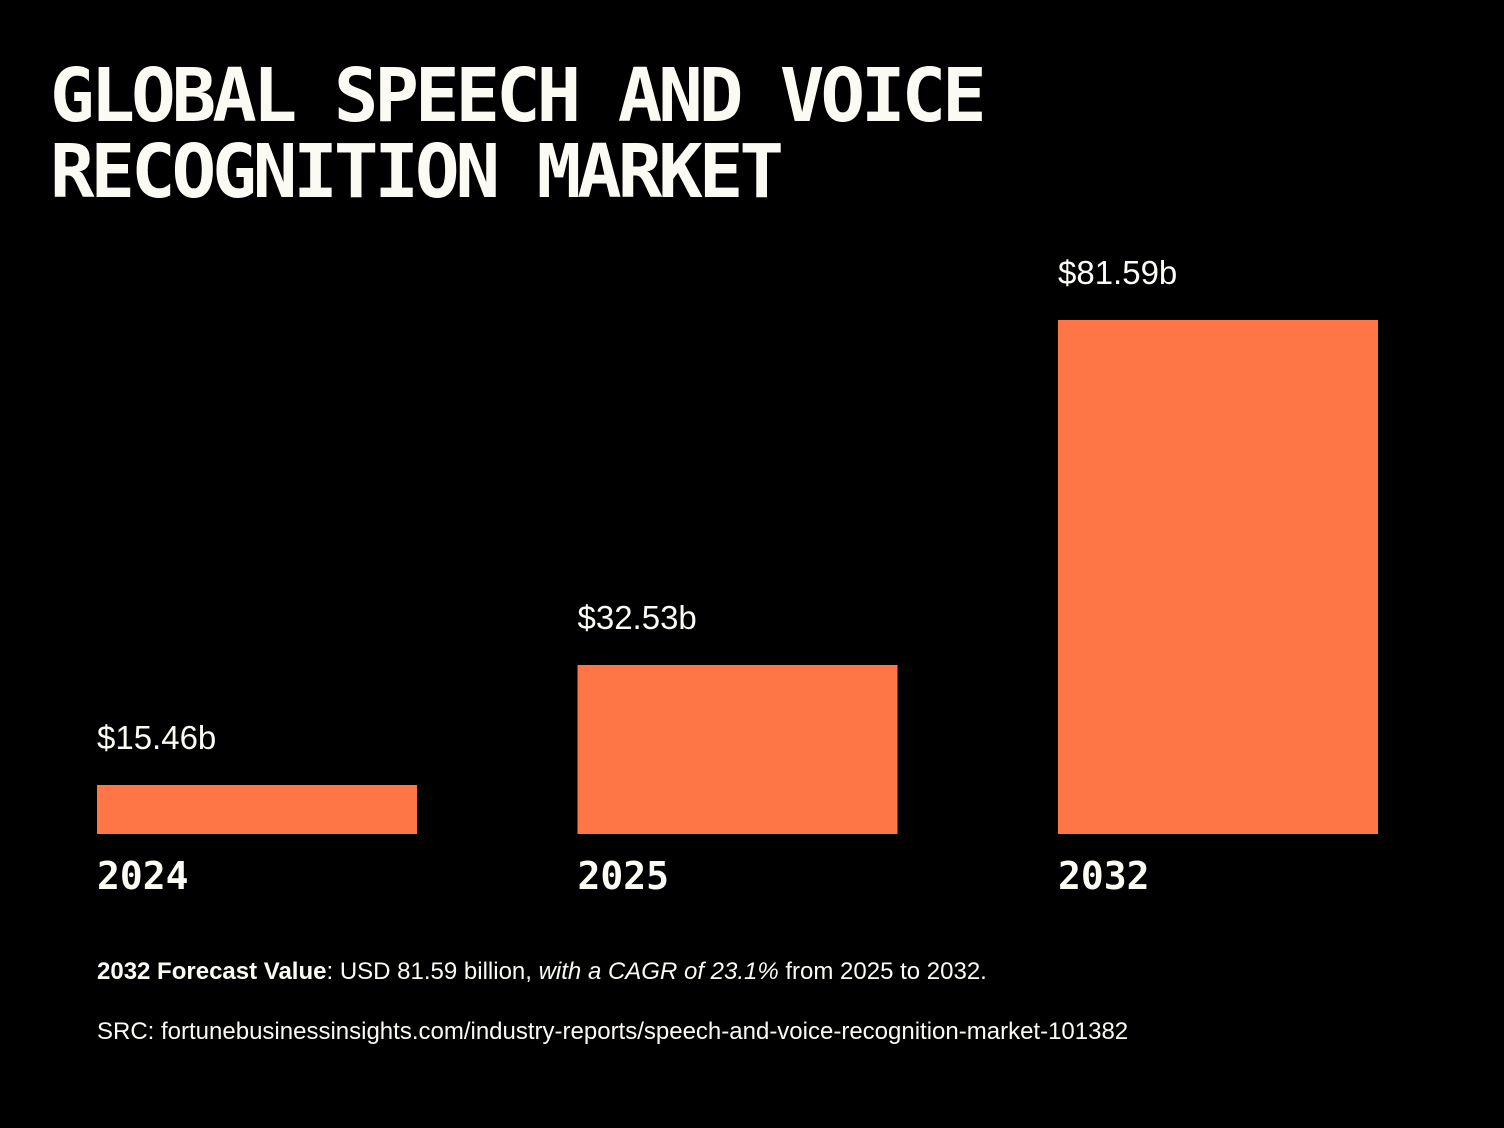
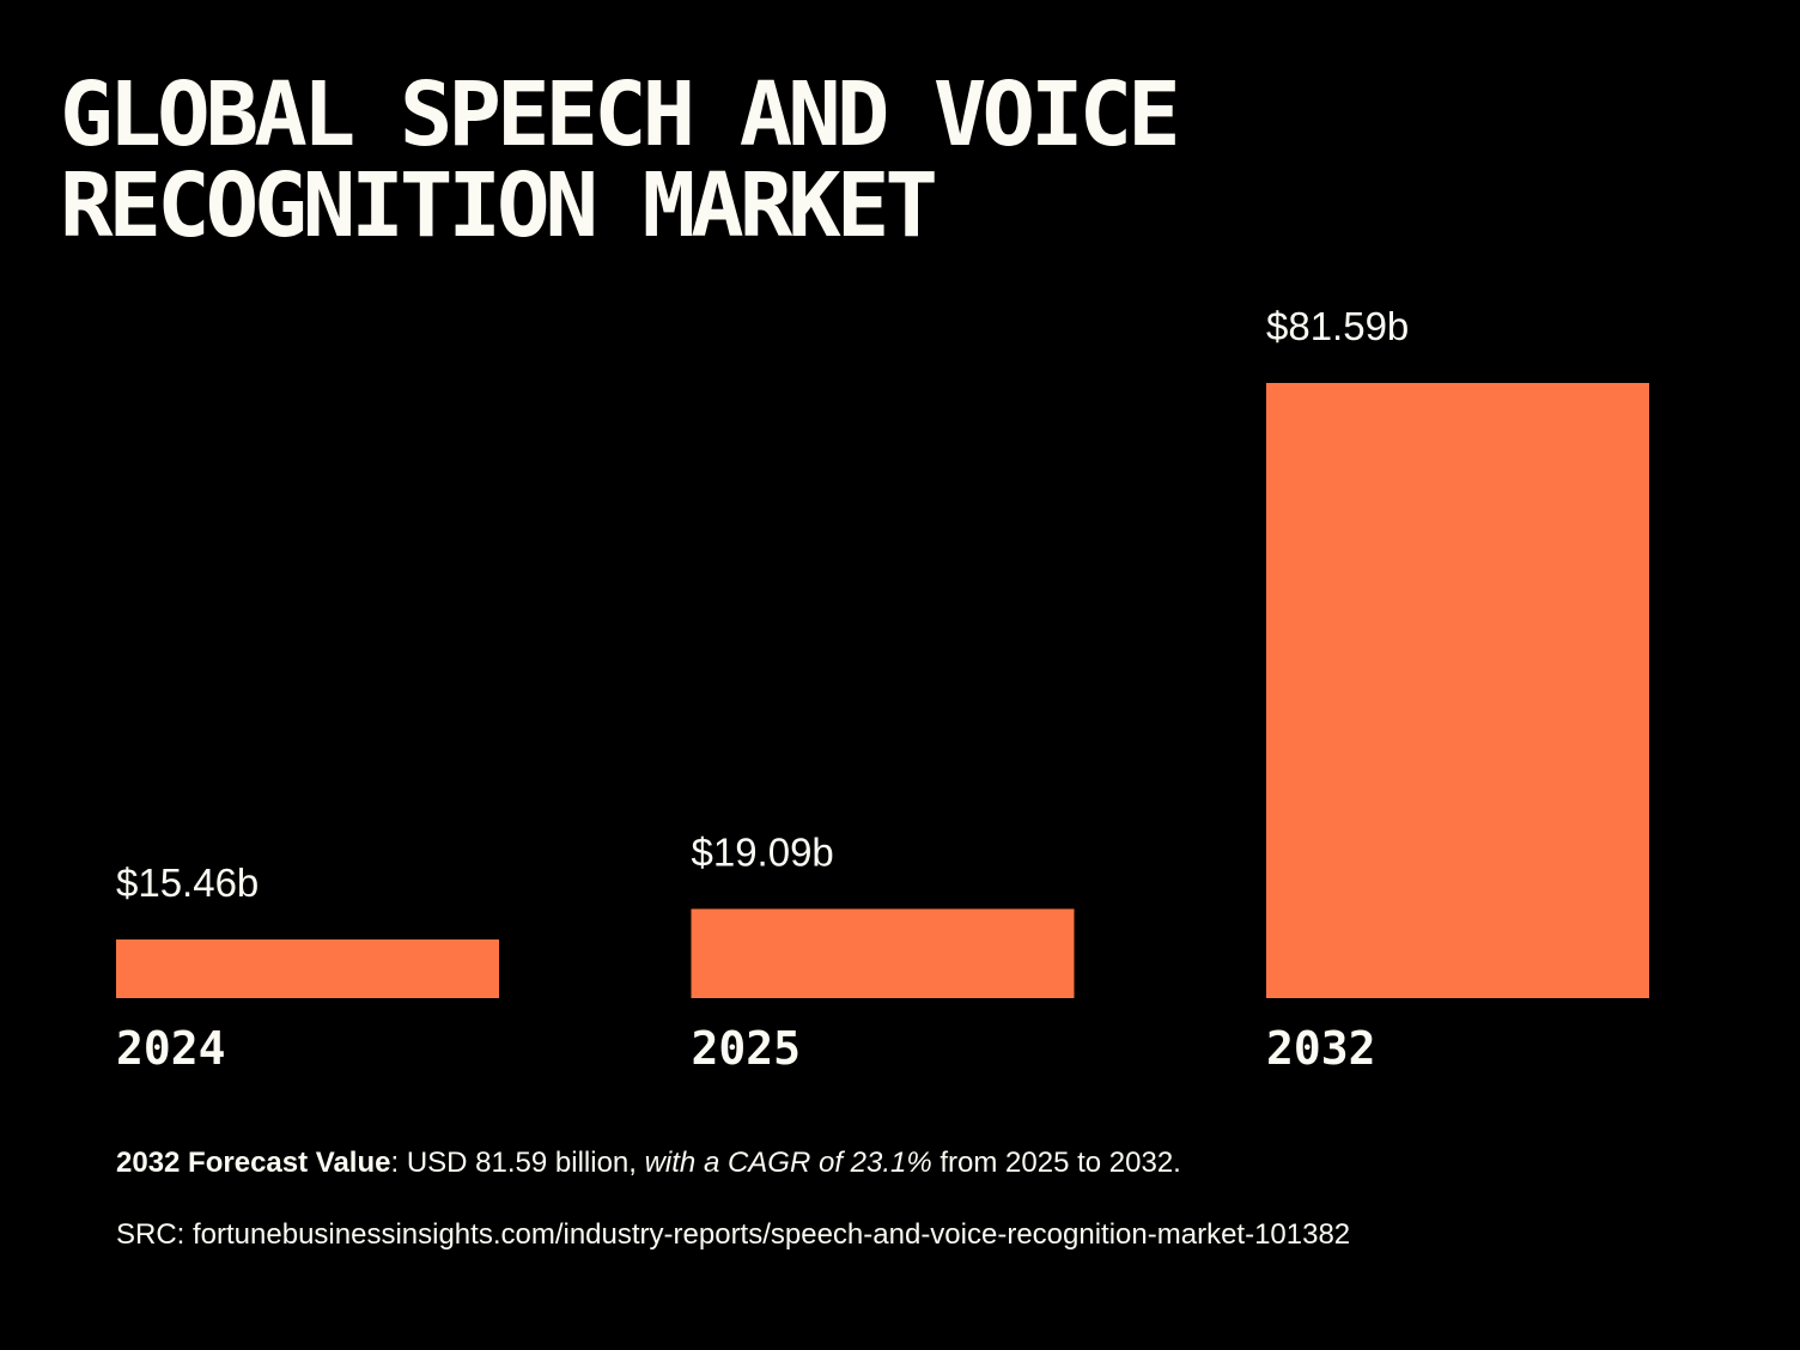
2025: $32.53b -> $19.09b
